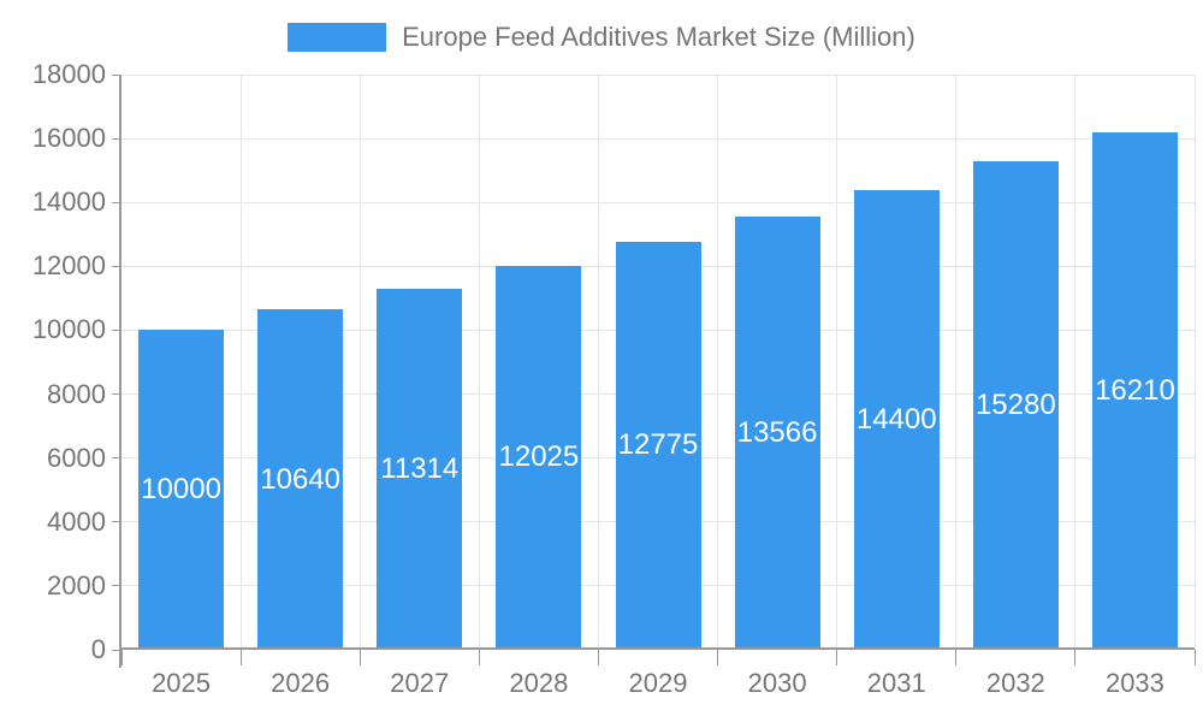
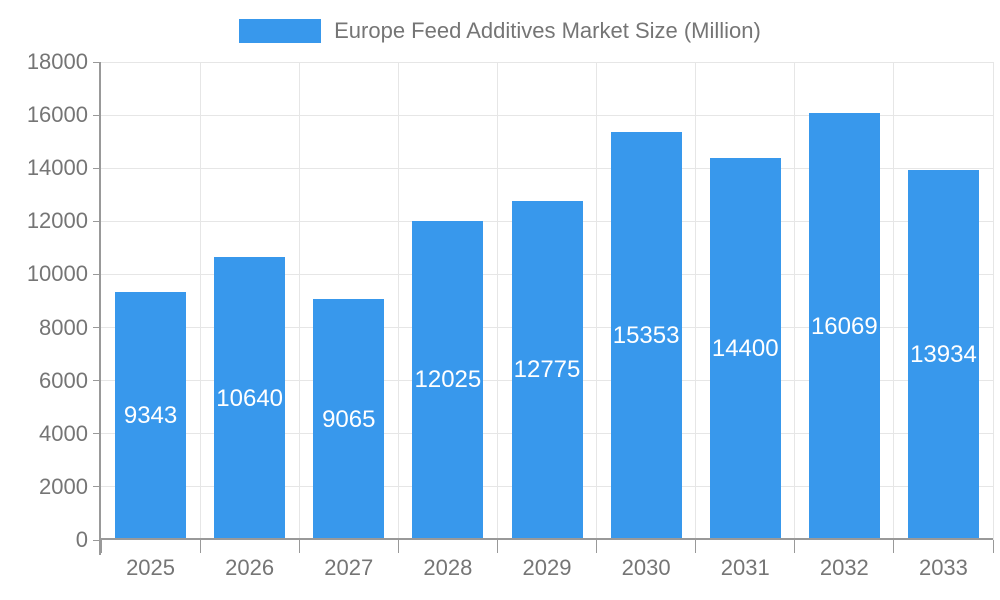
2025: 10000 -> 9343
2027: 11314 -> 9065
2030: 13566 -> 15353
2032: 15280 -> 16069
2033: 16210 -> 13934
